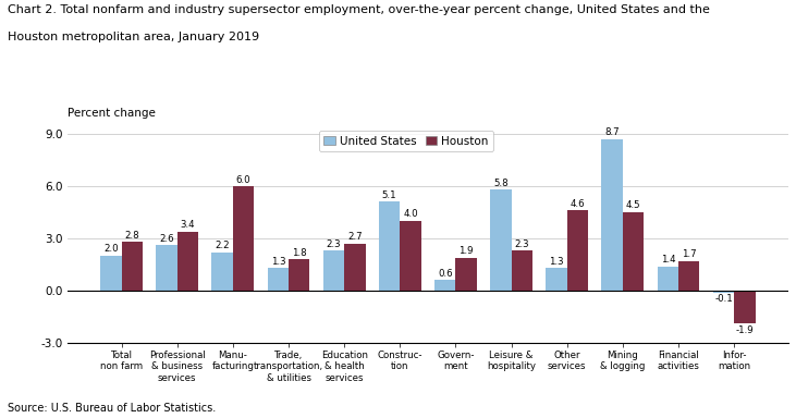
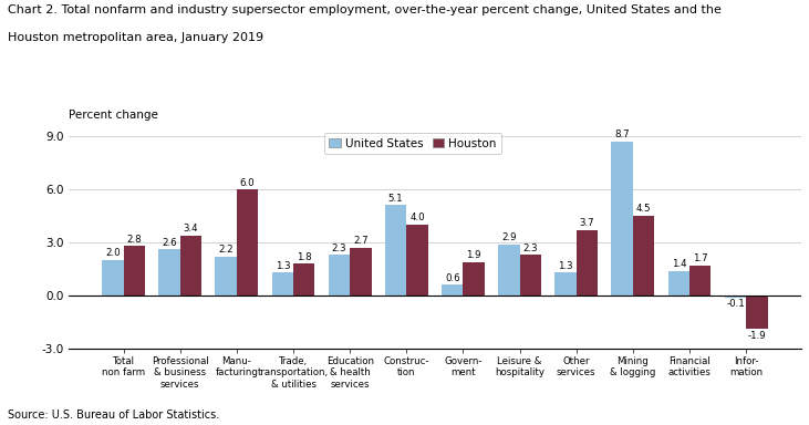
United States/Leisure & hospitality: 5.8 -> 2.9
Houston/Other services: 4.6 -> 3.7
